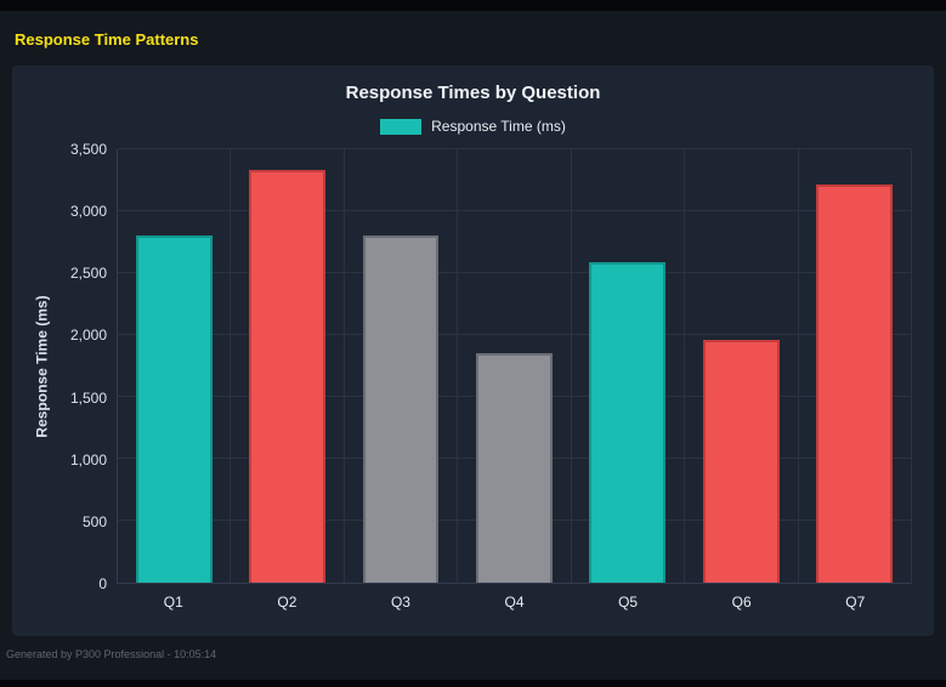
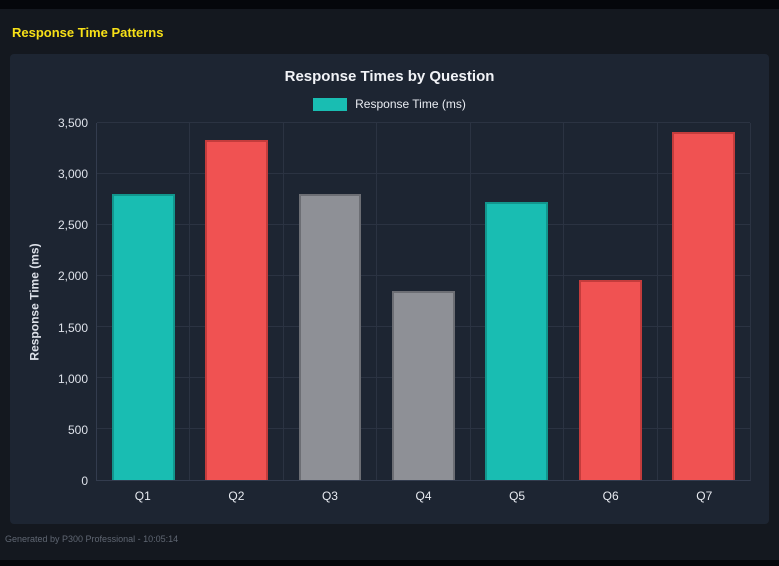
Q5: 2590 -> 2730
Q7: 3220 -> 3410
